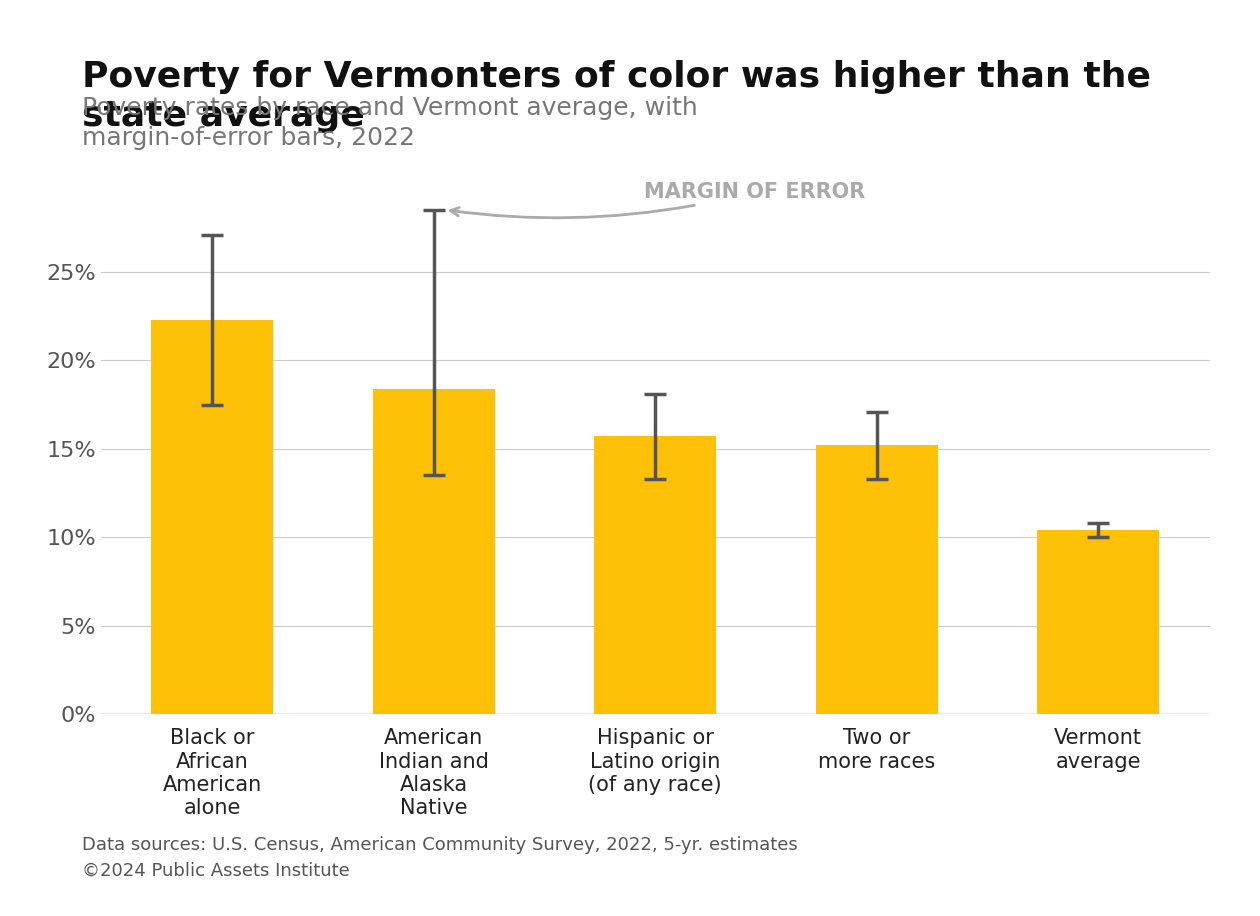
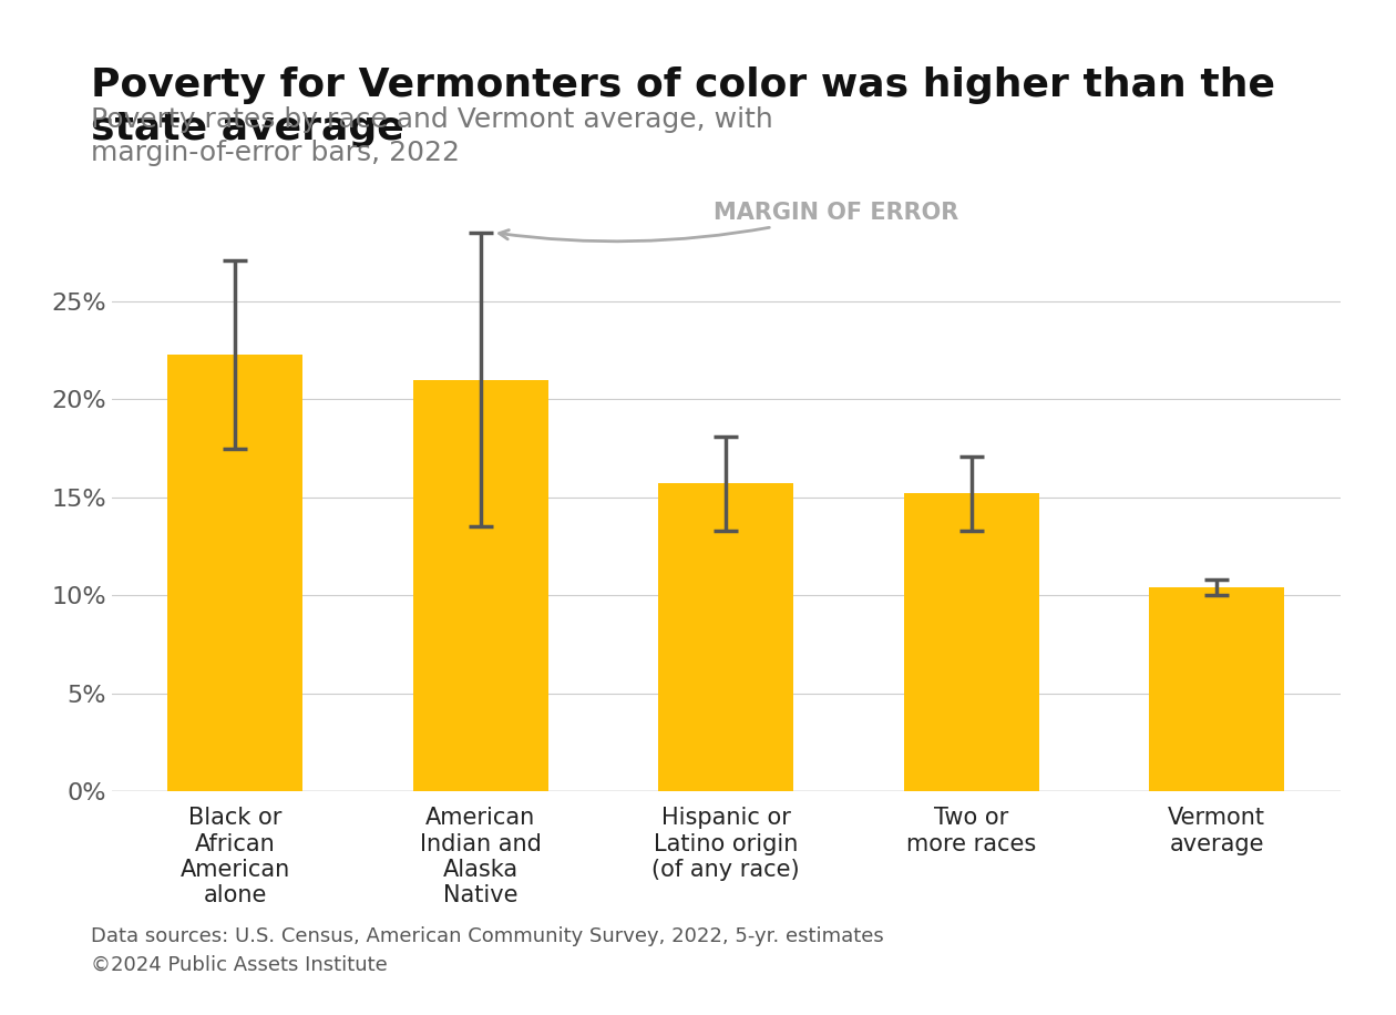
American Indian and Alaska Native: 18.4% -> 21.0%
